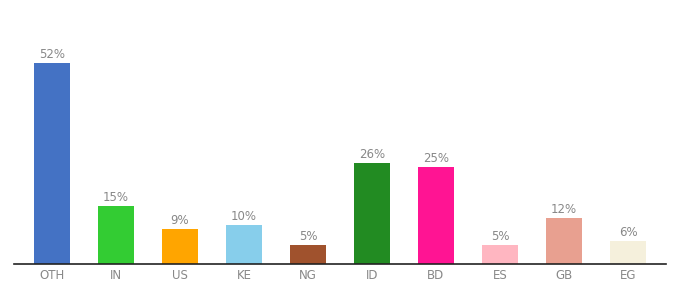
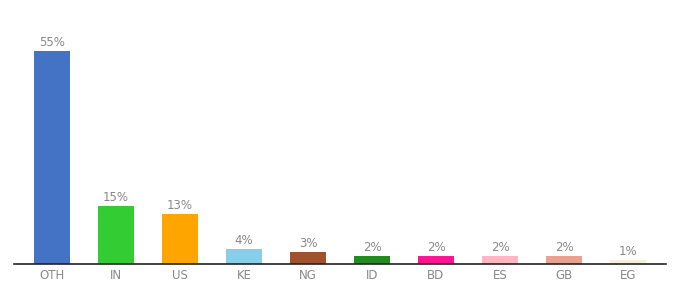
OTH: 52% -> 55%
US: 9% -> 13%
KE: 10% -> 4%
NG: 5% -> 3%
ID: 26% -> 2%
BD: 25% -> 2%
ES: 5% -> 2%
GB: 12% -> 2%
EG: 6% -> 1%
